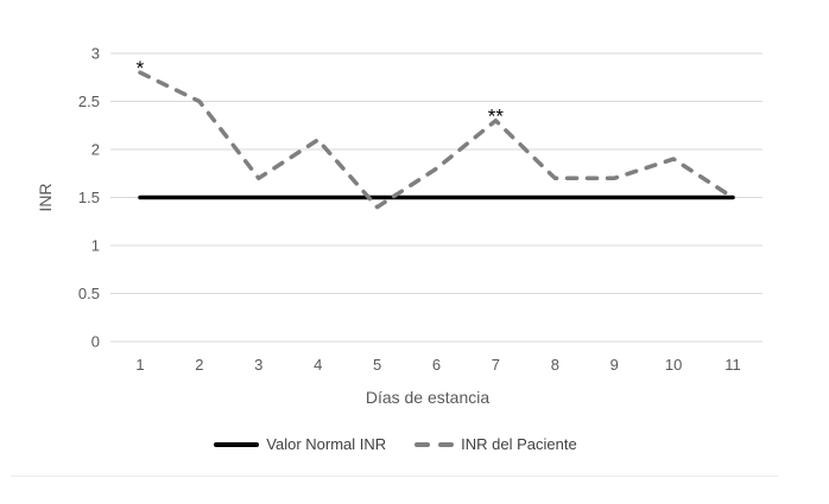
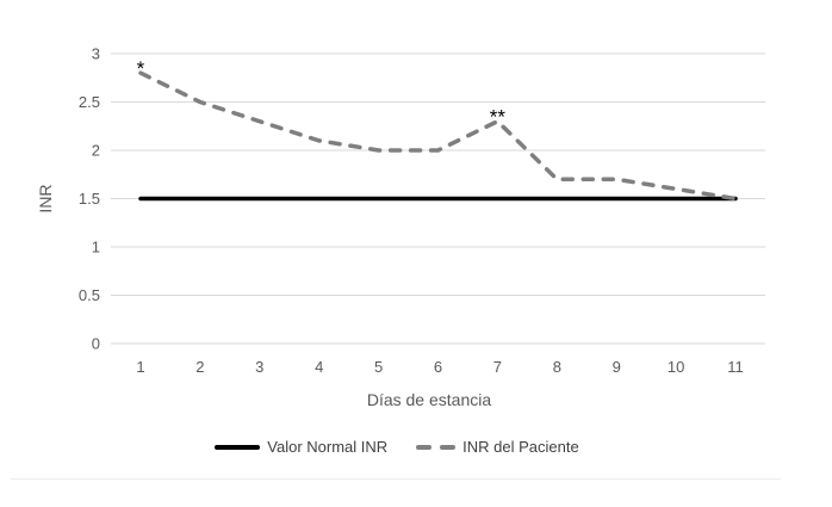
INR del Paciente/3: 1.7 -> 2.3
INR del Paciente/5: 1.4 -> 2.0
INR del Paciente/6: 1.8 -> 2.0
INR del Paciente/10: 1.9 -> 1.6
